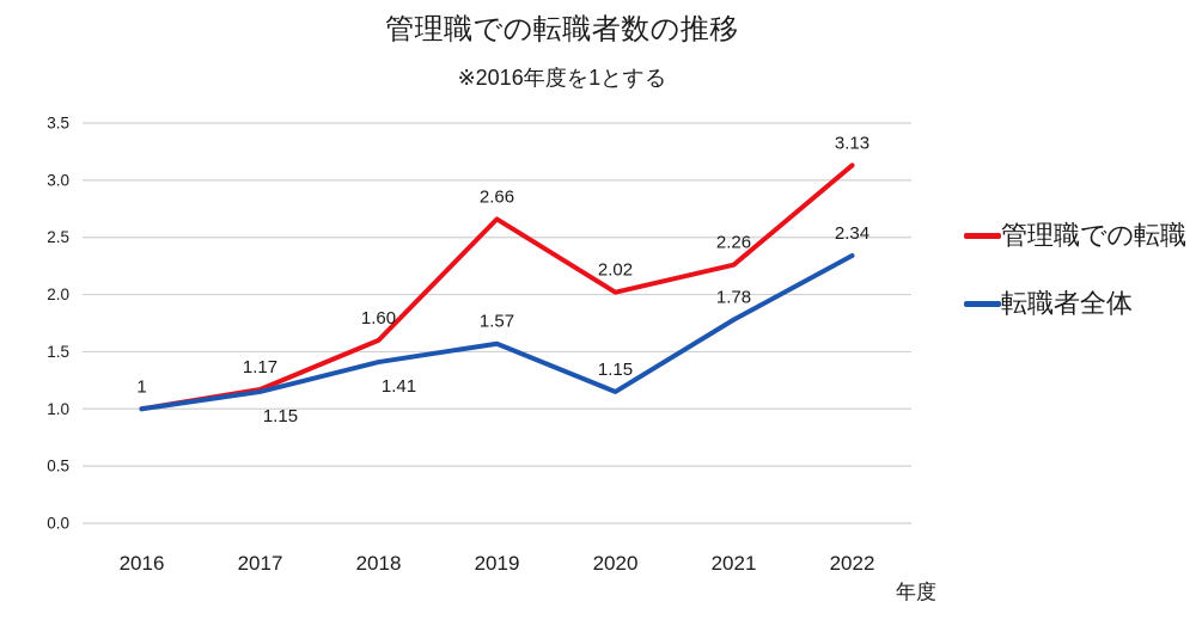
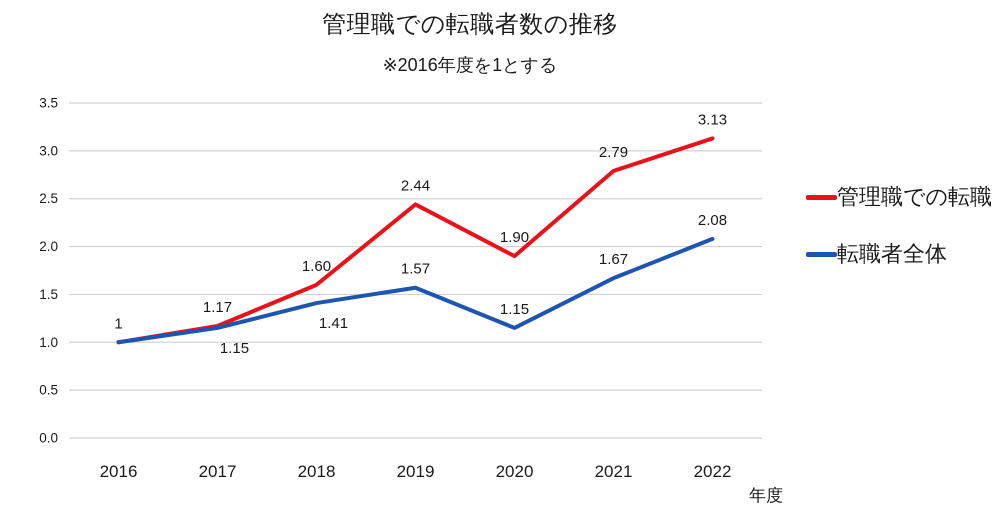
管理職での転職/2019: 2.66 -> 2.44
管理職での転職/2020: 2.02 -> 1.90
管理職での転職/2021: 2.26 -> 2.79
転職者全体/2021: 1.78 -> 1.67
転職者全体/2022: 2.34 -> 2.08
